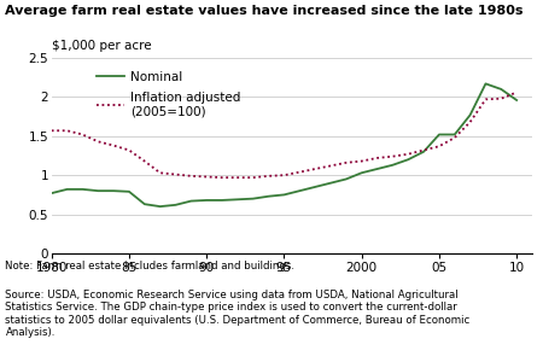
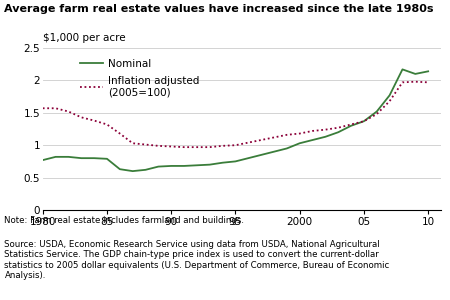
Nominal/05: 1.52 -> 1.37
Nominal/10: 1.96 -> 2.14
Inflation adjusted (2005=100)/10: 2.06 -> 1.97
